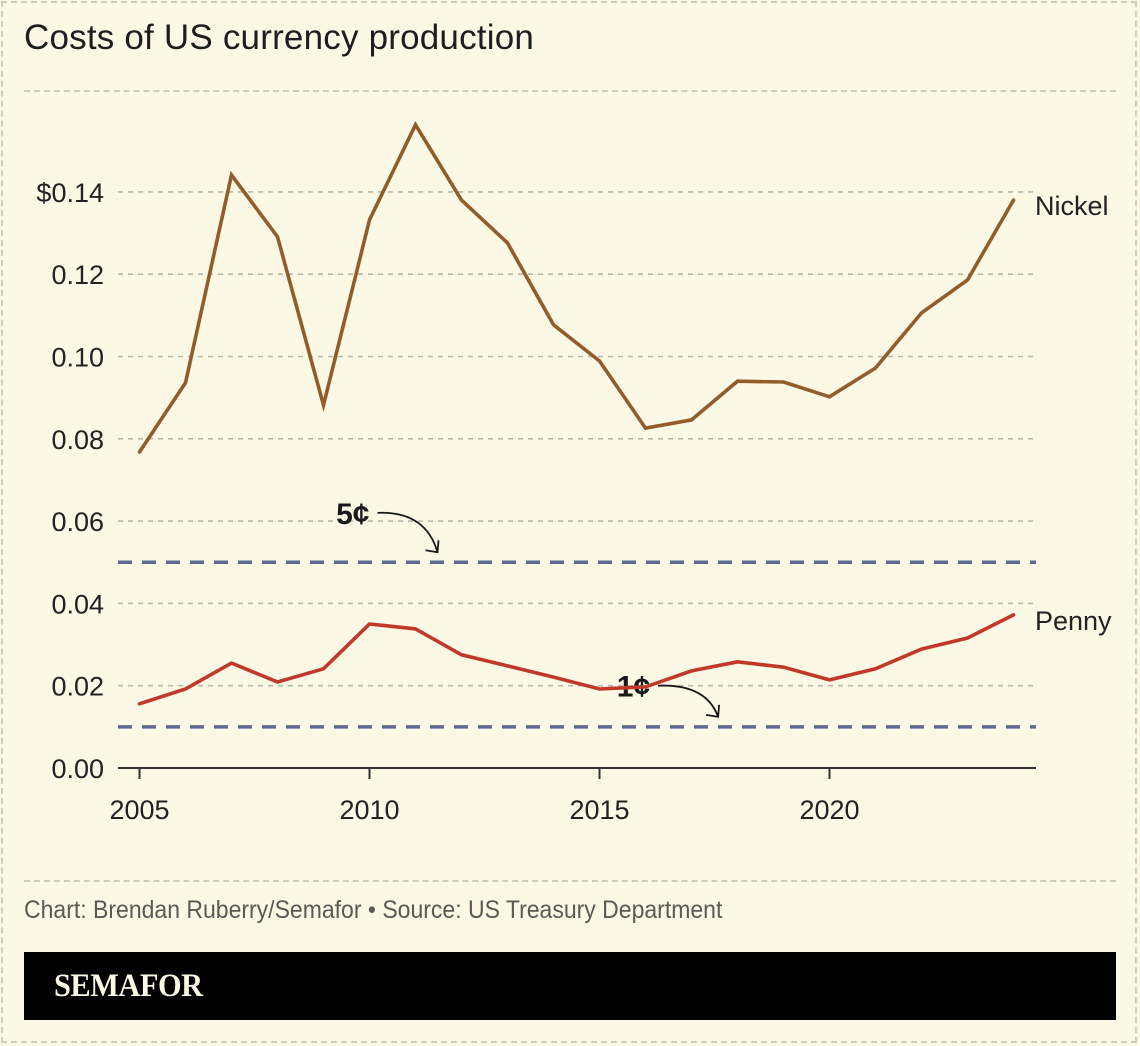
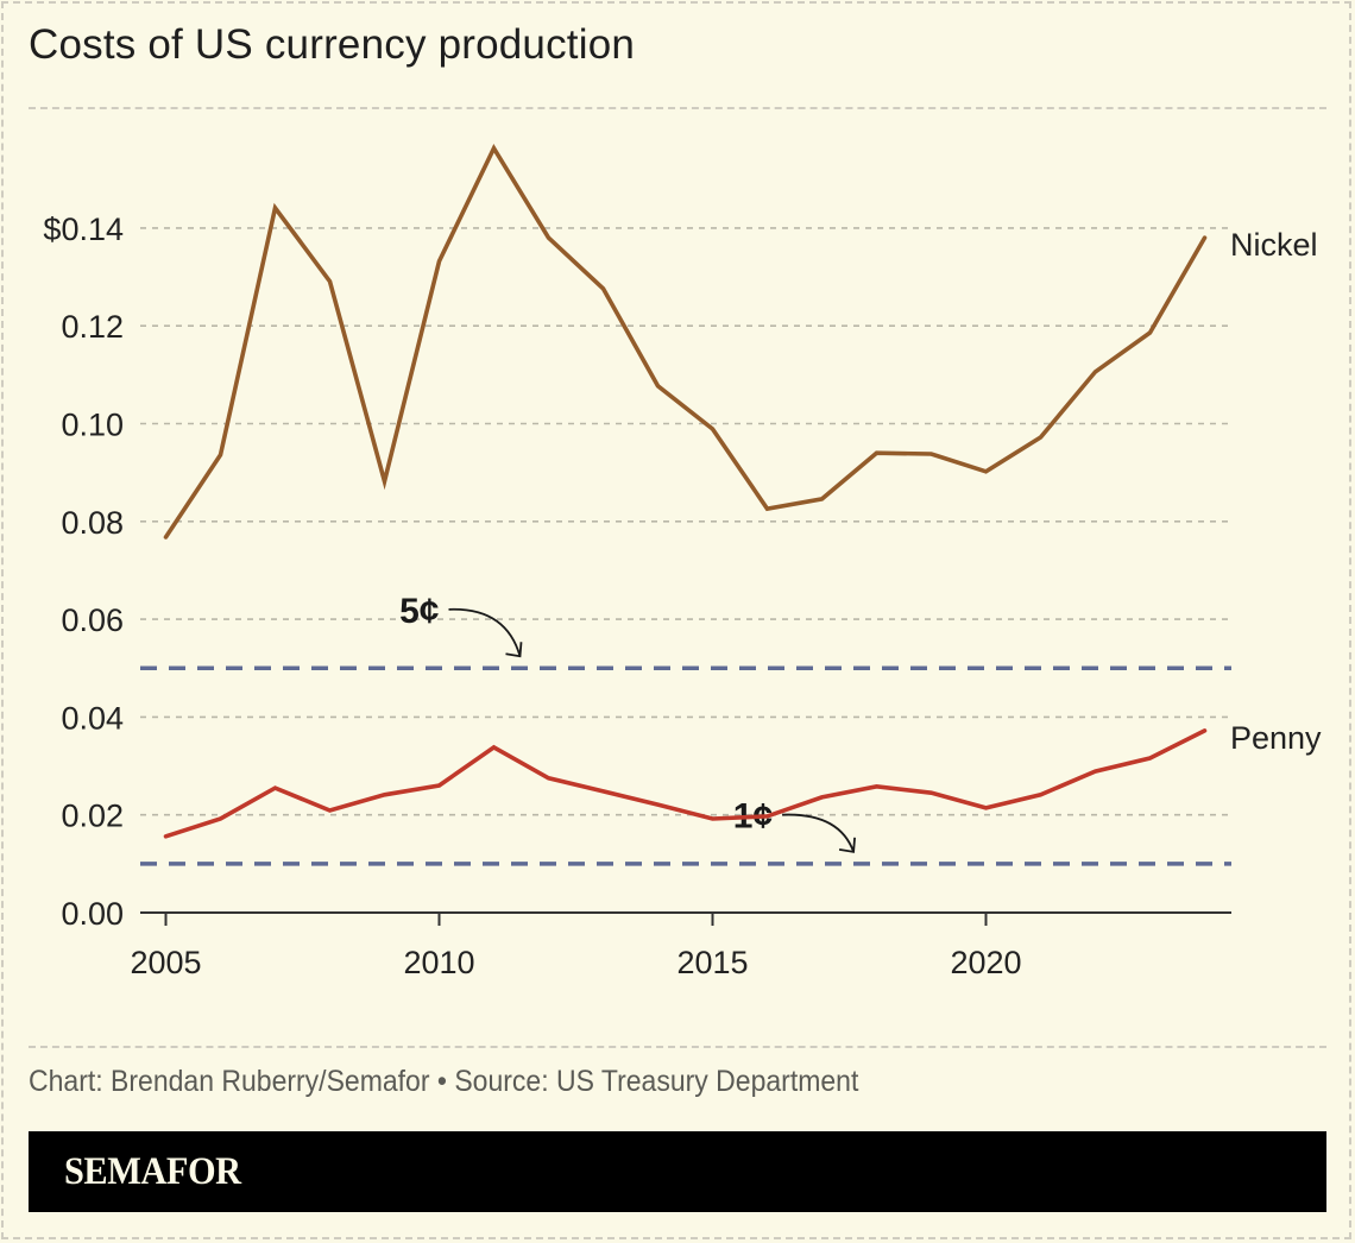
Penny/2010: $0.035 -> $0.026
